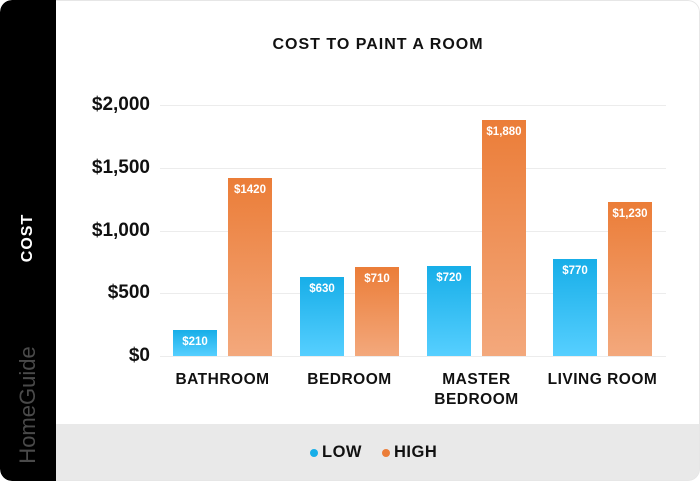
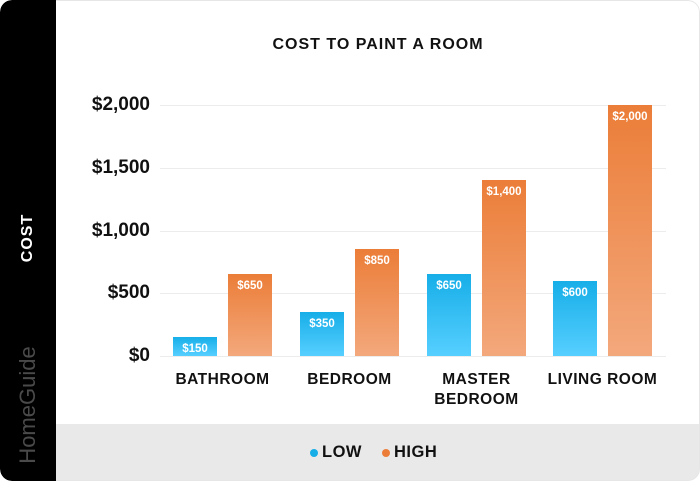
LOW/BATHROOM: $210 -> $150
HIGH/BATHROOM: $1420 -> $650
LOW/BEDROOM: $630 -> $350
HIGH/BEDROOM: $710 -> $850
LOW/MASTER BEDROOM: $720 -> $650
HIGH/MASTER BEDROOM: $1,880 -> $1,400
LOW/LIVING ROOM: $770 -> $600
HIGH/LIVING ROOM: $1,230 -> $2,000
